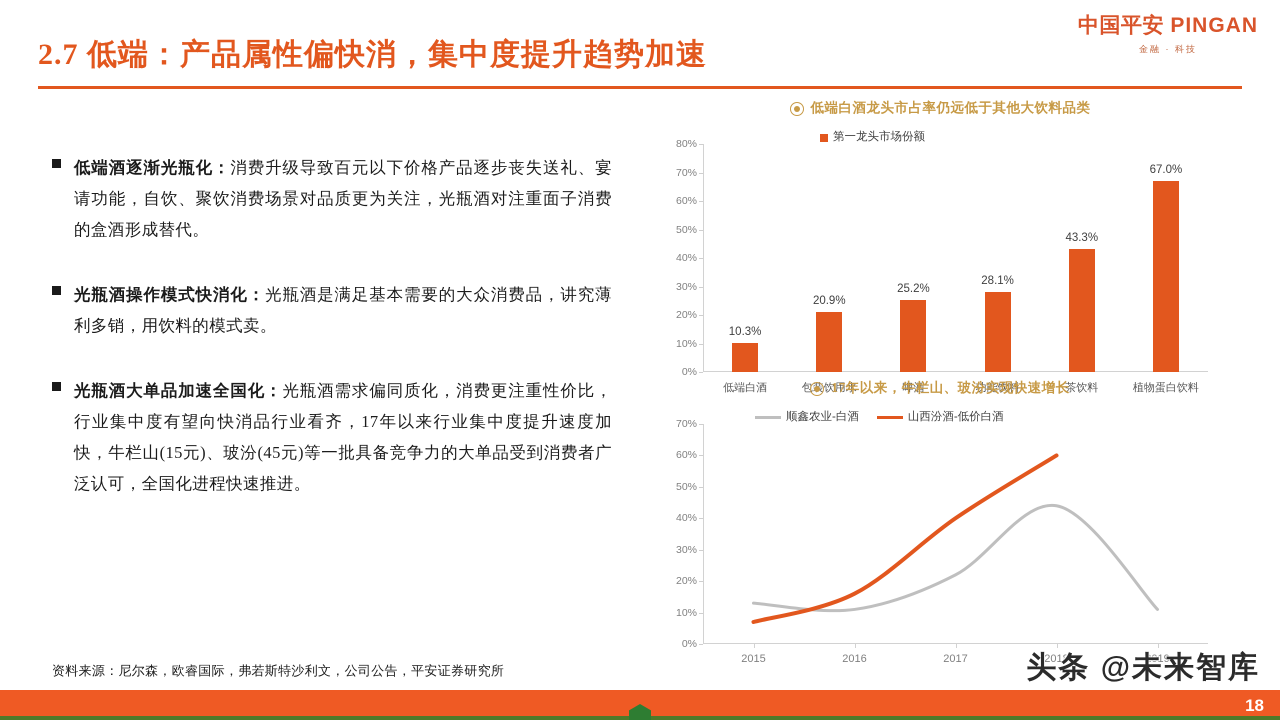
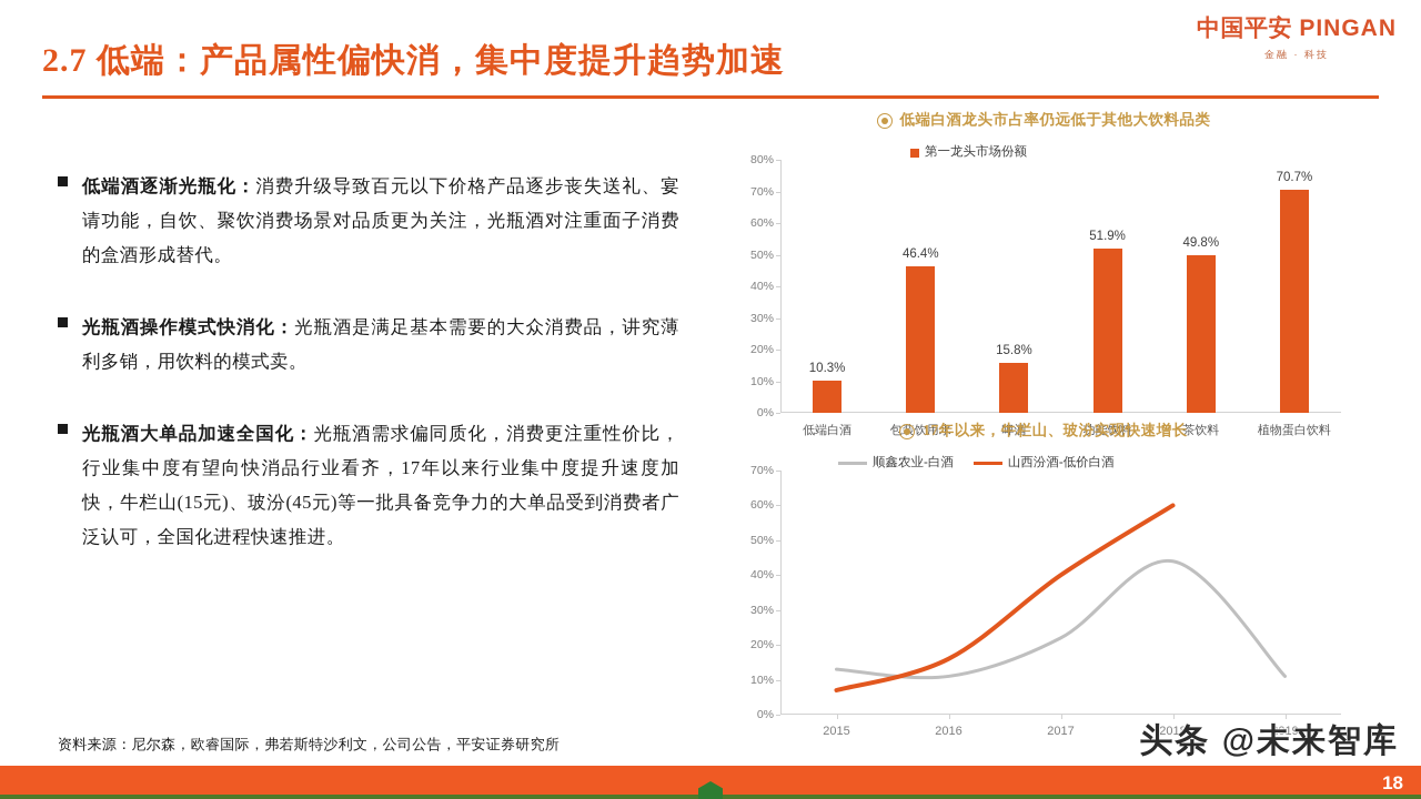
低端白酒龙头市占率仍远低于其他大饮料品类/包装饮用水: 20.9% -> 46.4%
低端白酒龙头市占率仍远低于其他大饮料品类/啤酒: 25.2% -> 15.8%
低端白酒龙头市占率仍远低于其他大饮料品类/功能饮料: 28.1% -> 51.9%
低端白酒龙头市占率仍远低于其他大饮料品类/茶饮料: 43.3% -> 49.8%
低端白酒龙头市占率仍远低于其他大饮料品类/植物蛋白饮料: 67.0% -> 70.7%
